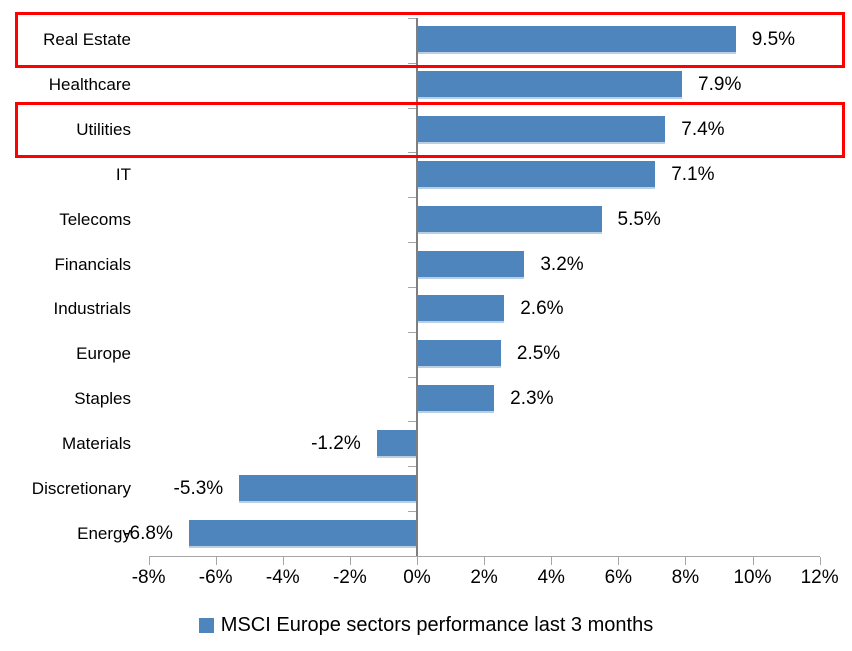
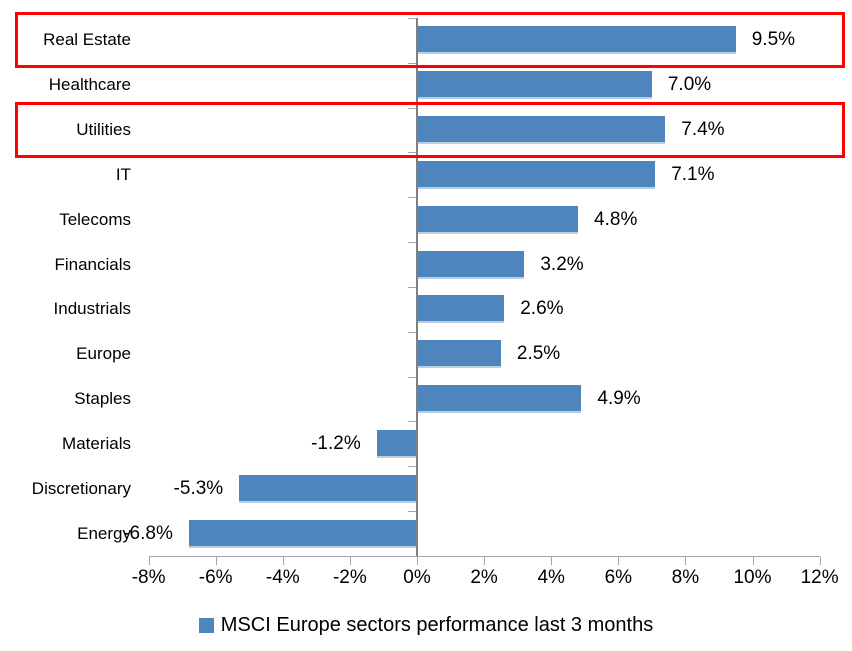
Healthcare: 7.9% -> 7.0%
Telecoms: 5.5% -> 4.8%
Staples: 2.3% -> 4.9%
